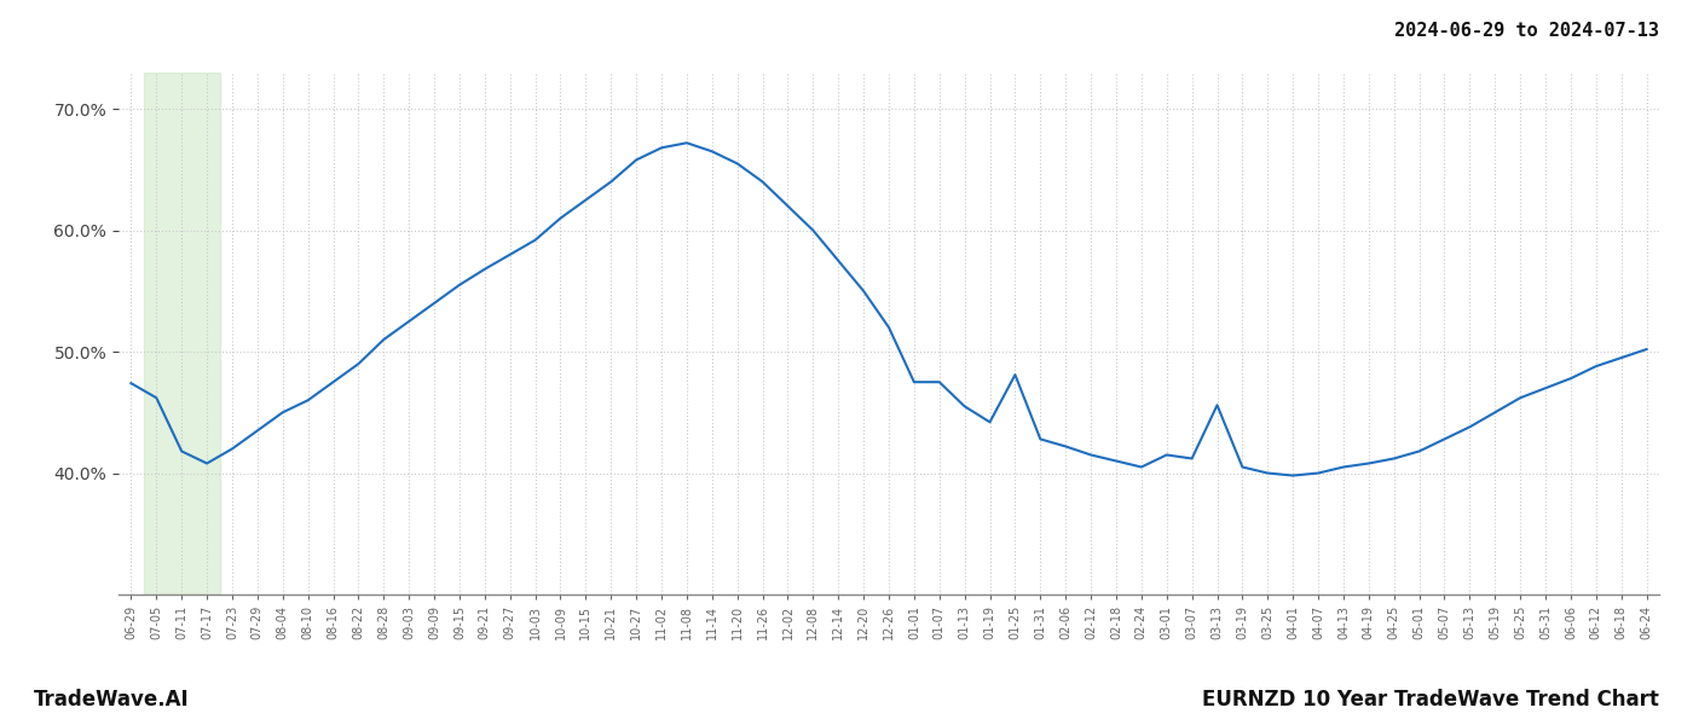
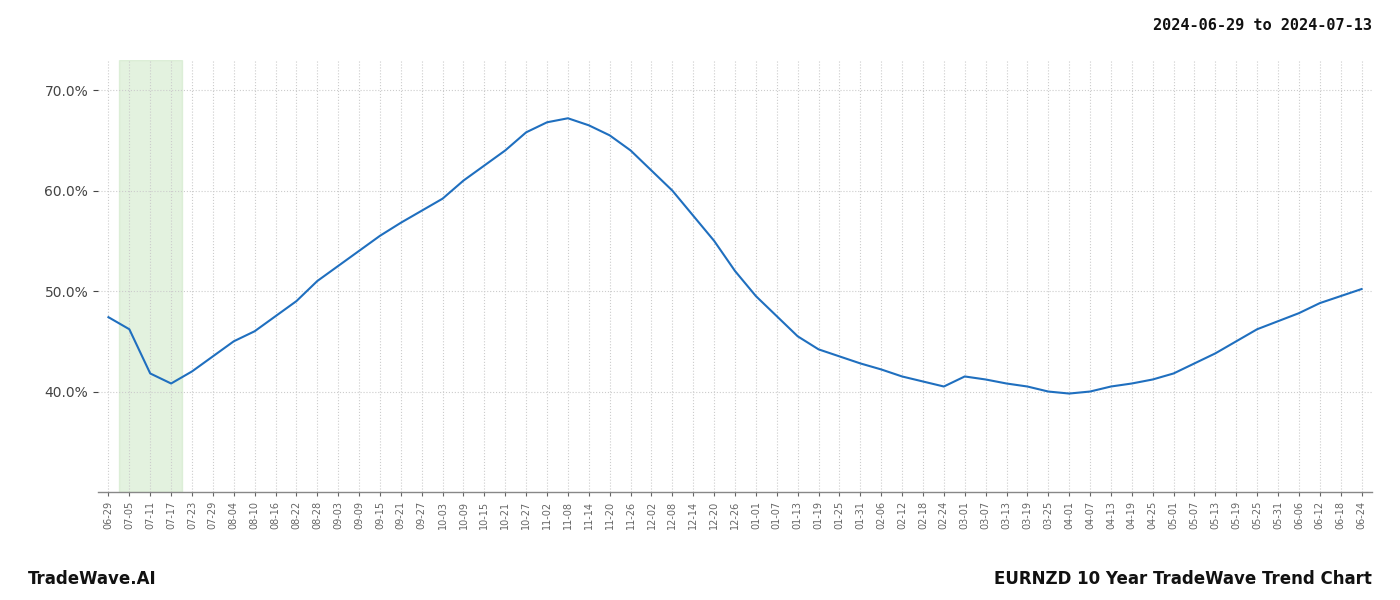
01-01: 47.5% -> 49.5%
01-25: 48.1% -> 43.5%
03-13: 45.6% -> 40.8%
